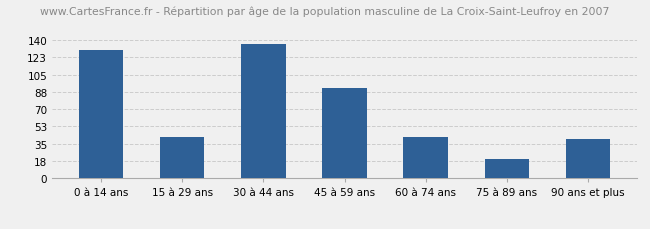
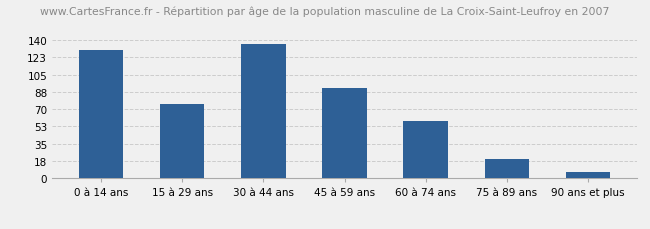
15 à 29 ans: 42 -> 75
60 à 74 ans: 42 -> 58
90 ans et plus: 40 -> 6
